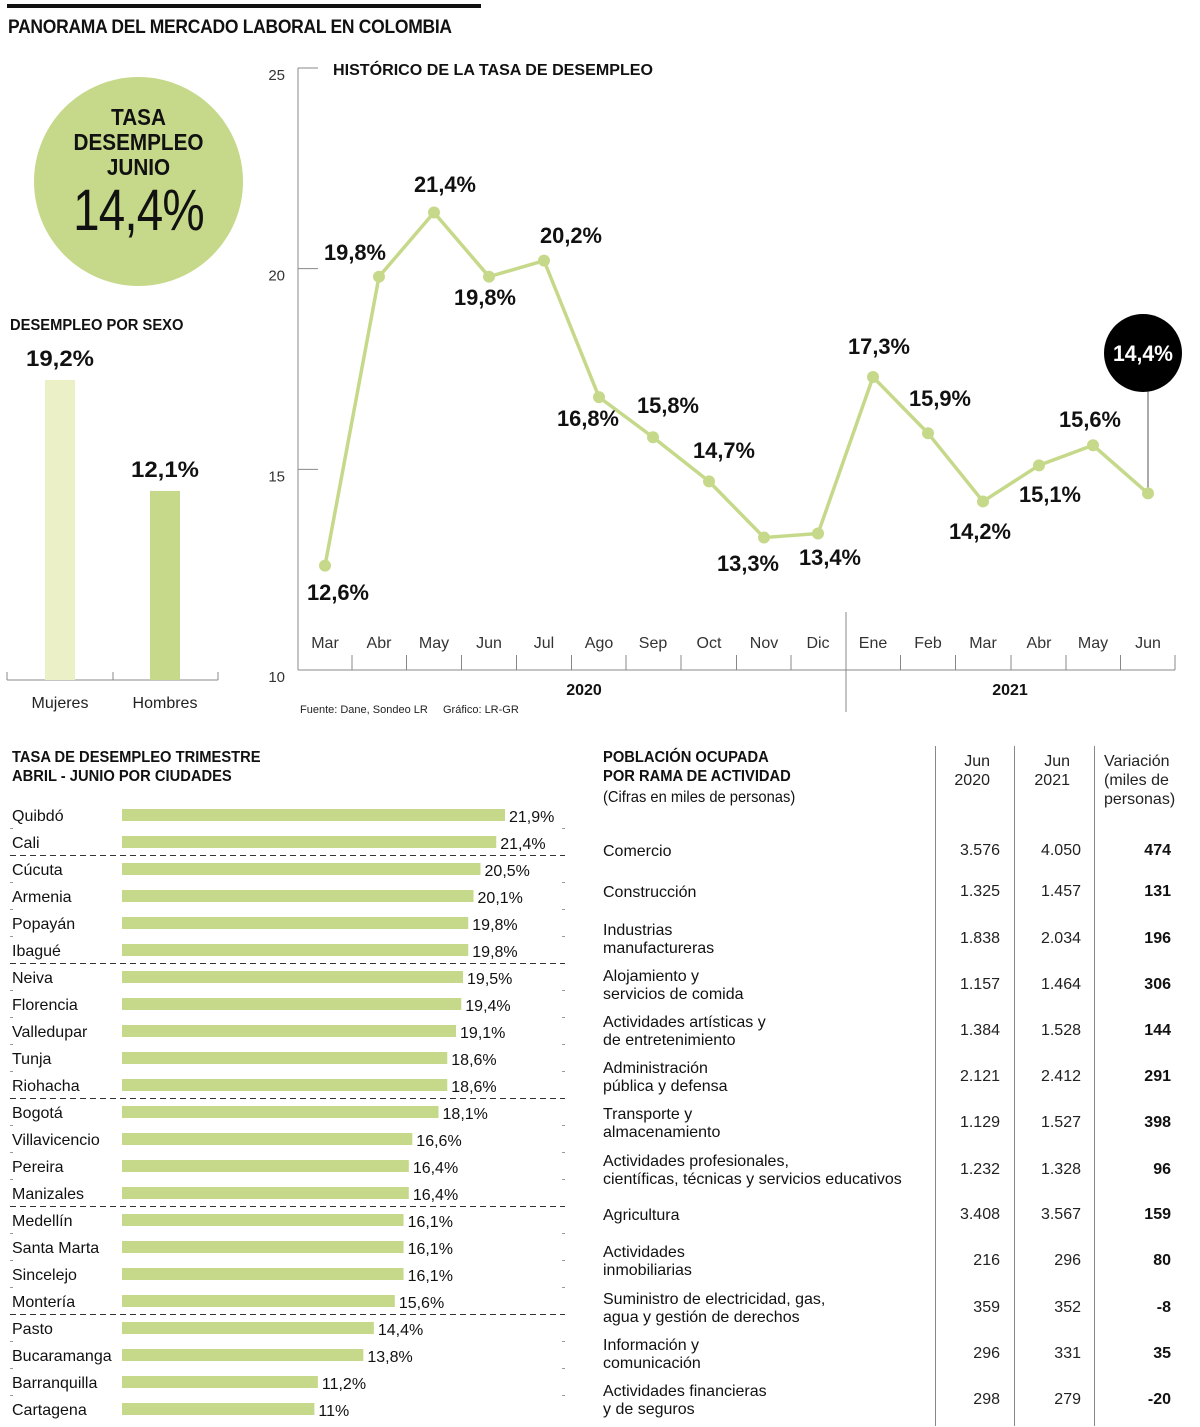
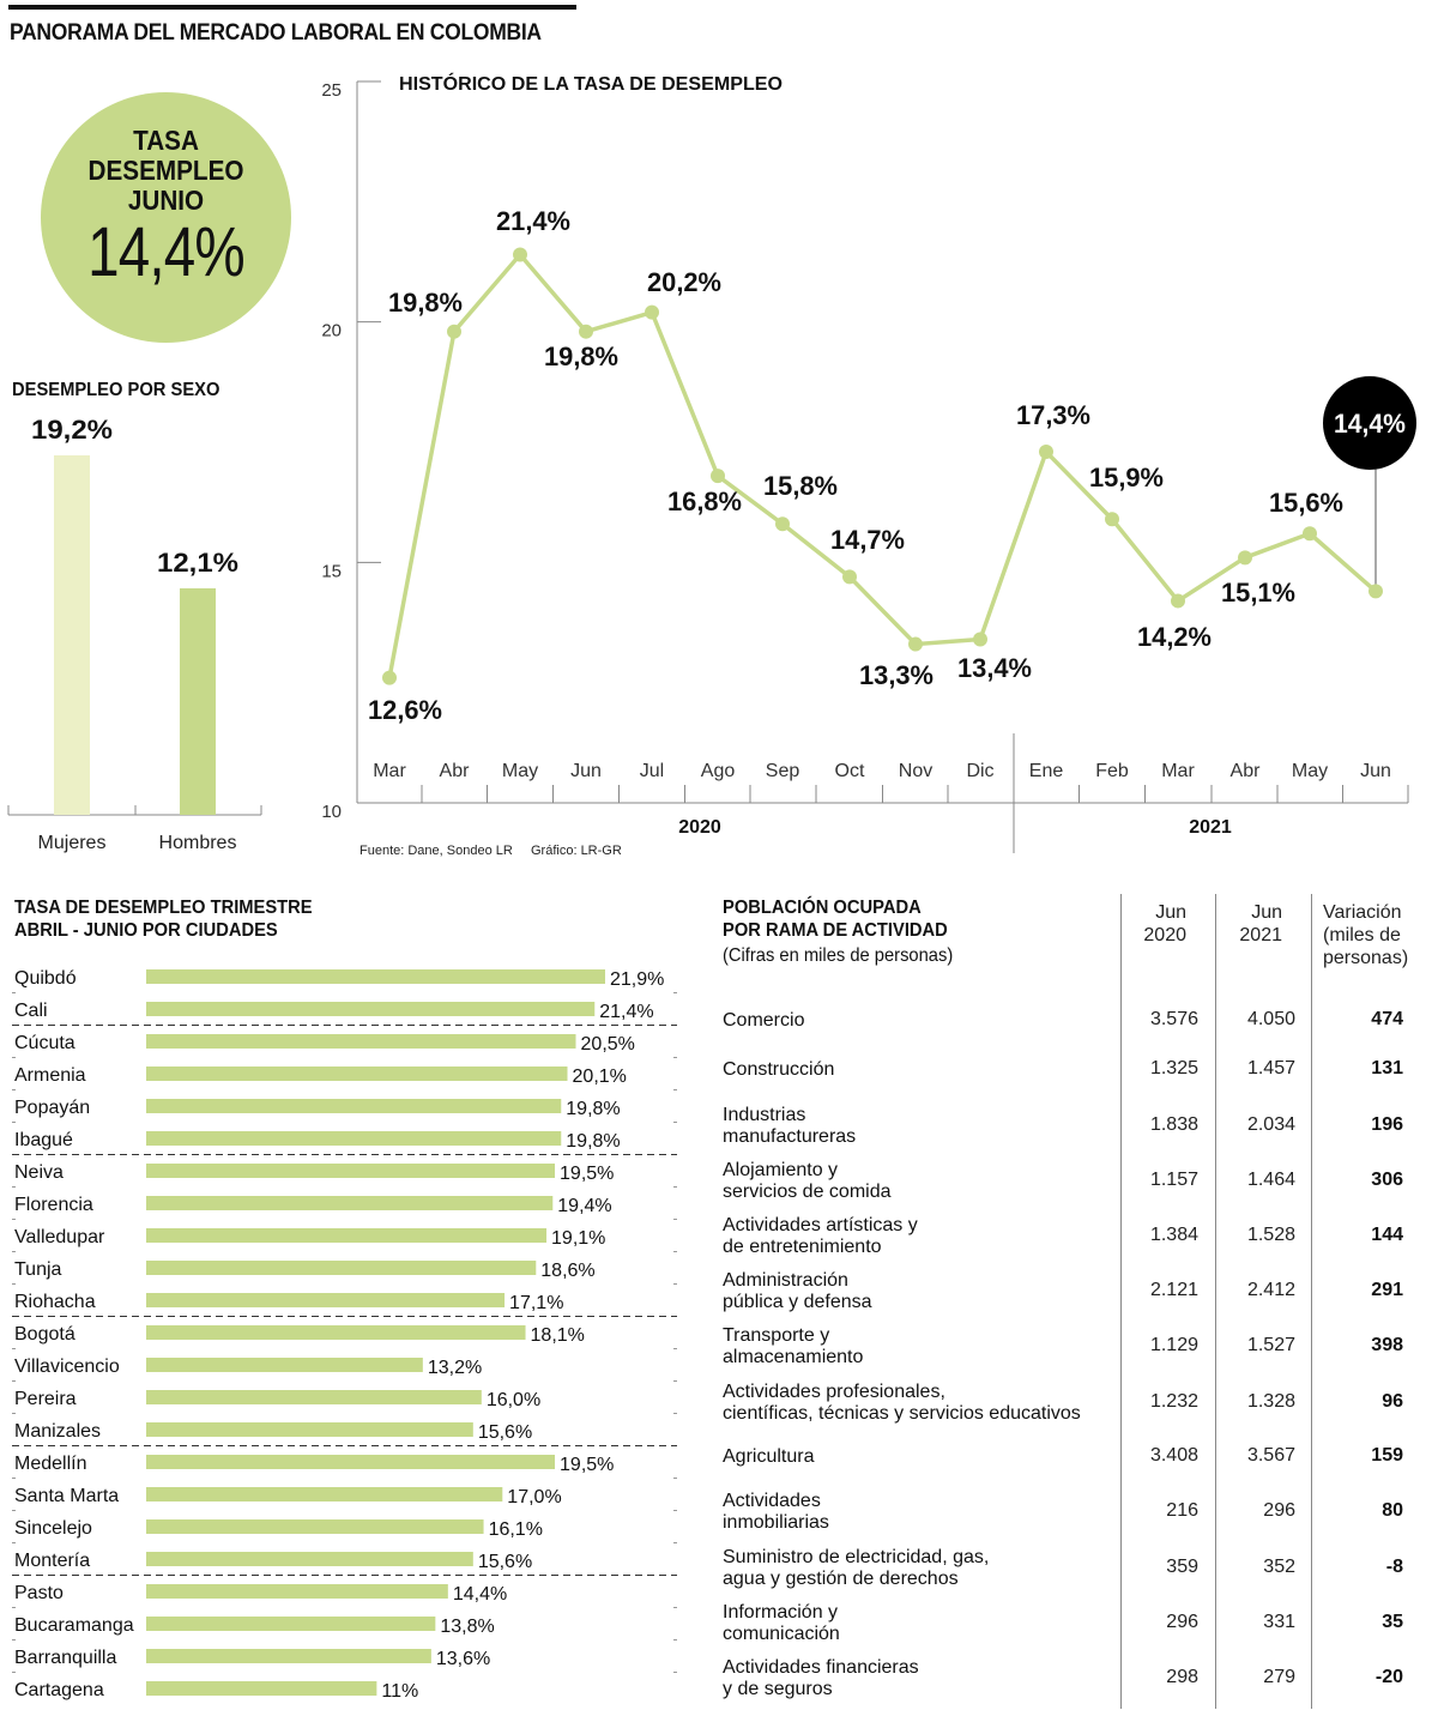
TASA DE DESEMPLEO TRIMESTRE ABRIL - JUNIO POR CIUDADES/Riohacha: 18,6% -> 17,1%
TASA DE DESEMPLEO TRIMESTRE ABRIL - JUNIO POR CIUDADES/Villavicencio: 16,6% -> 13,2%
TASA DE DESEMPLEO TRIMESTRE ABRIL - JUNIO POR CIUDADES/Pereira: 16,4% -> 16,0%
TASA DE DESEMPLEO TRIMESTRE ABRIL - JUNIO POR CIUDADES/Manizales: 16,4% -> 15,6%
TASA DE DESEMPLEO TRIMESTRE ABRIL - JUNIO POR CIUDADES/Medellín: 16,1% -> 19,5%
TASA DE DESEMPLEO TRIMESTRE ABRIL - JUNIO POR CIUDADES/Santa Marta: 16,1% -> 17,0%
TASA DE DESEMPLEO TRIMESTRE ABRIL - JUNIO POR CIUDADES/Barranquilla: 11,2% -> 13,6%
